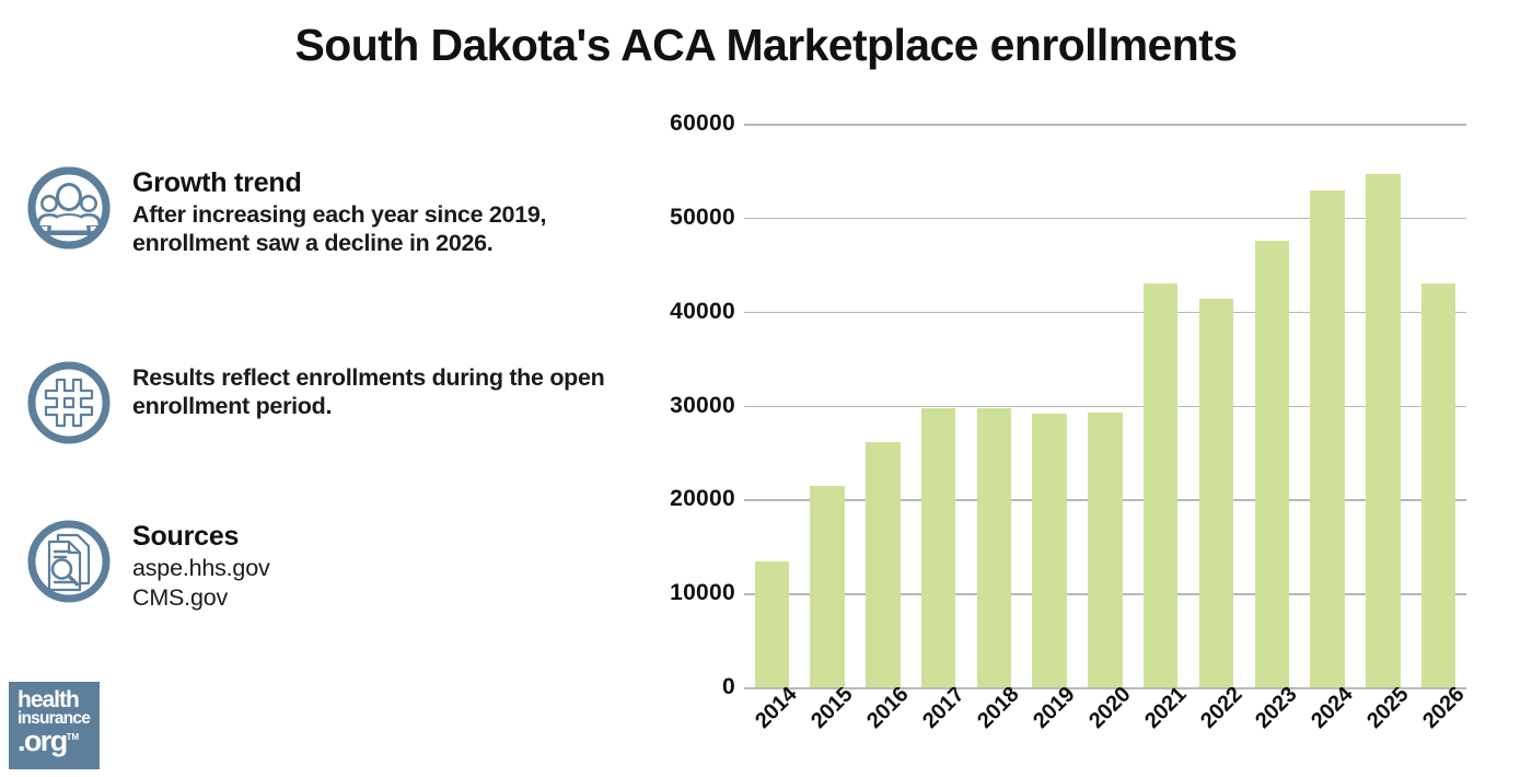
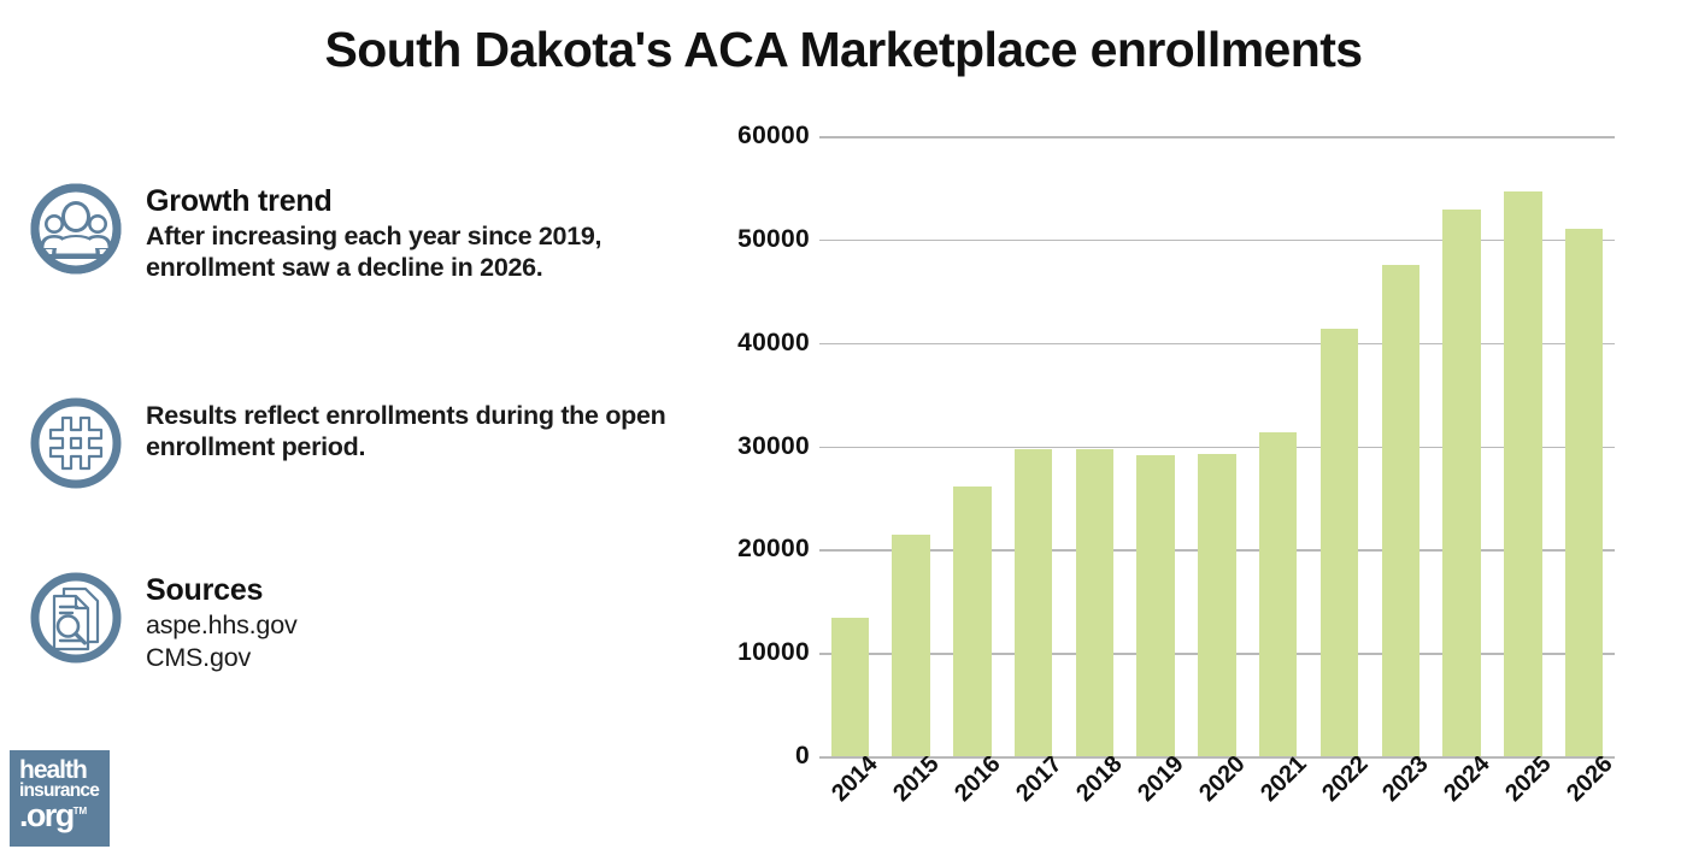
2021: 43000 -> 31000
2026: 43000 -> 51000
